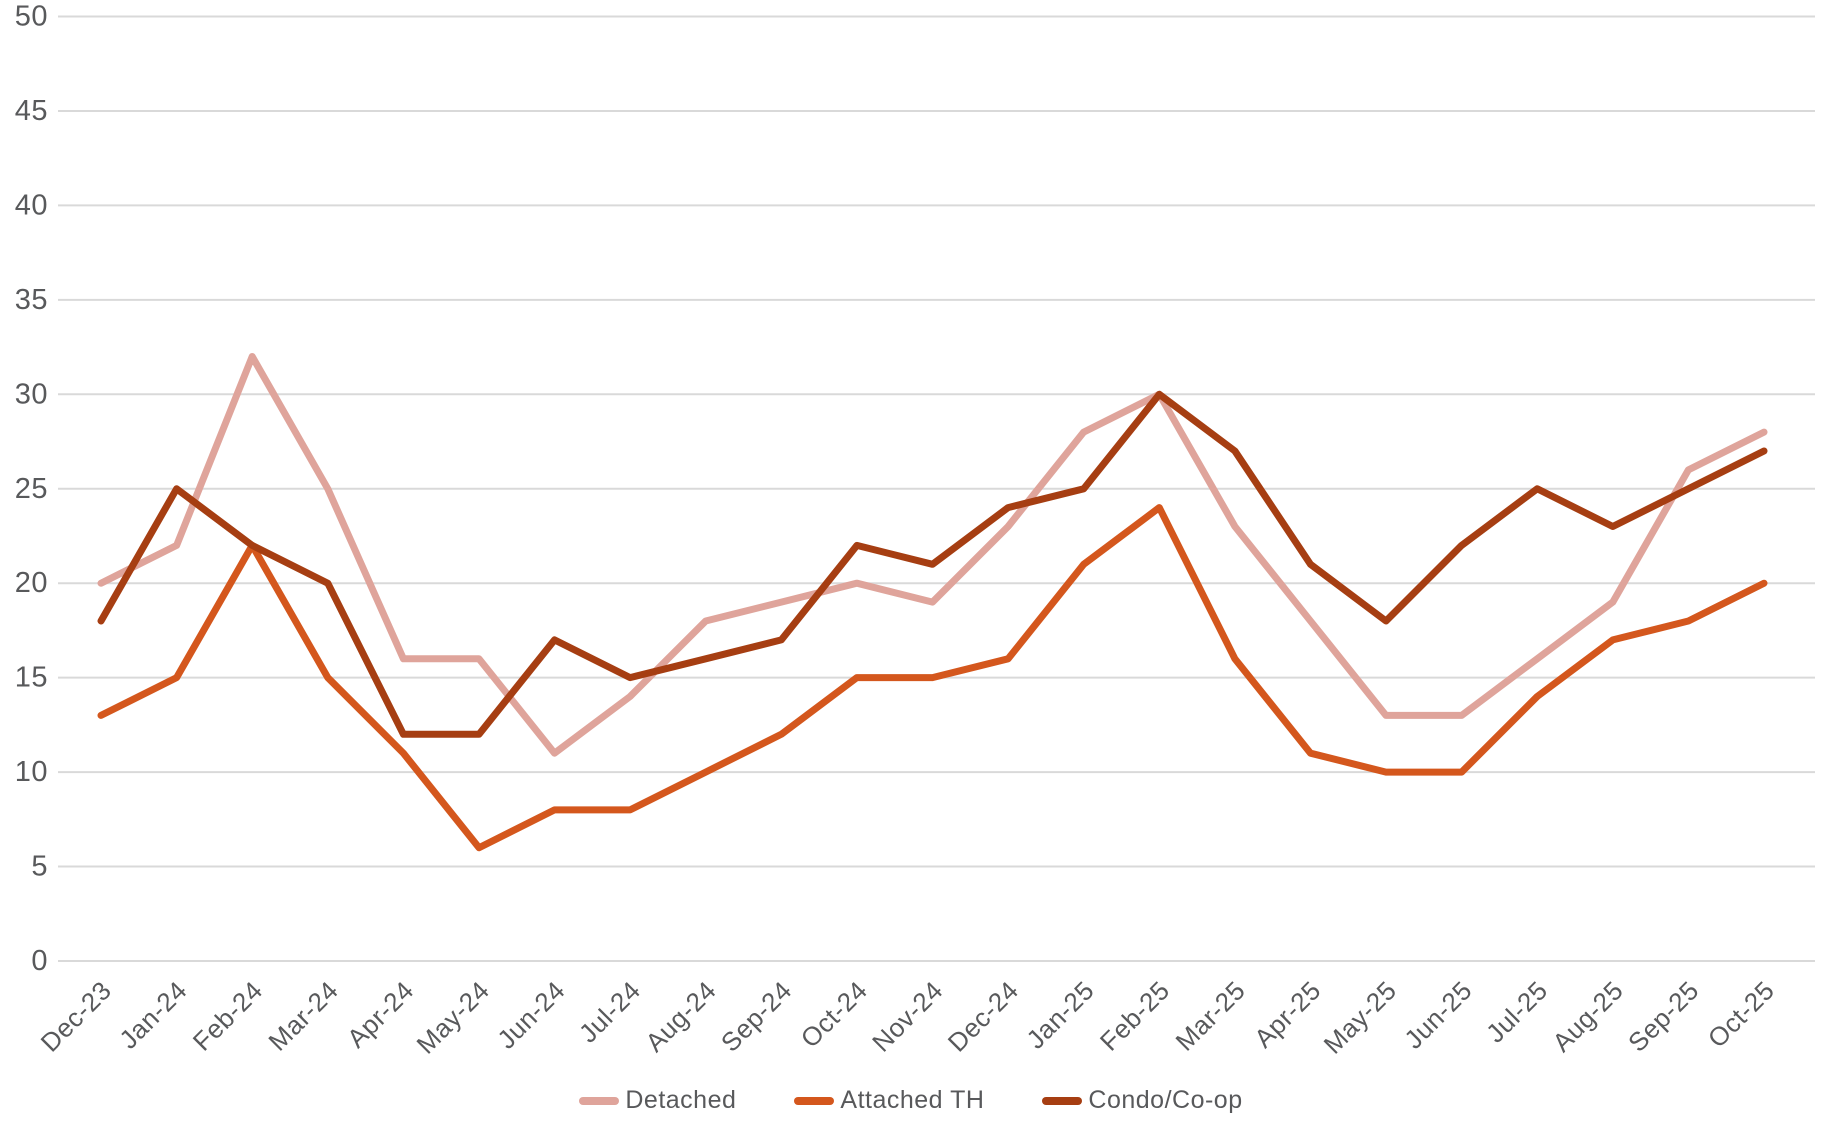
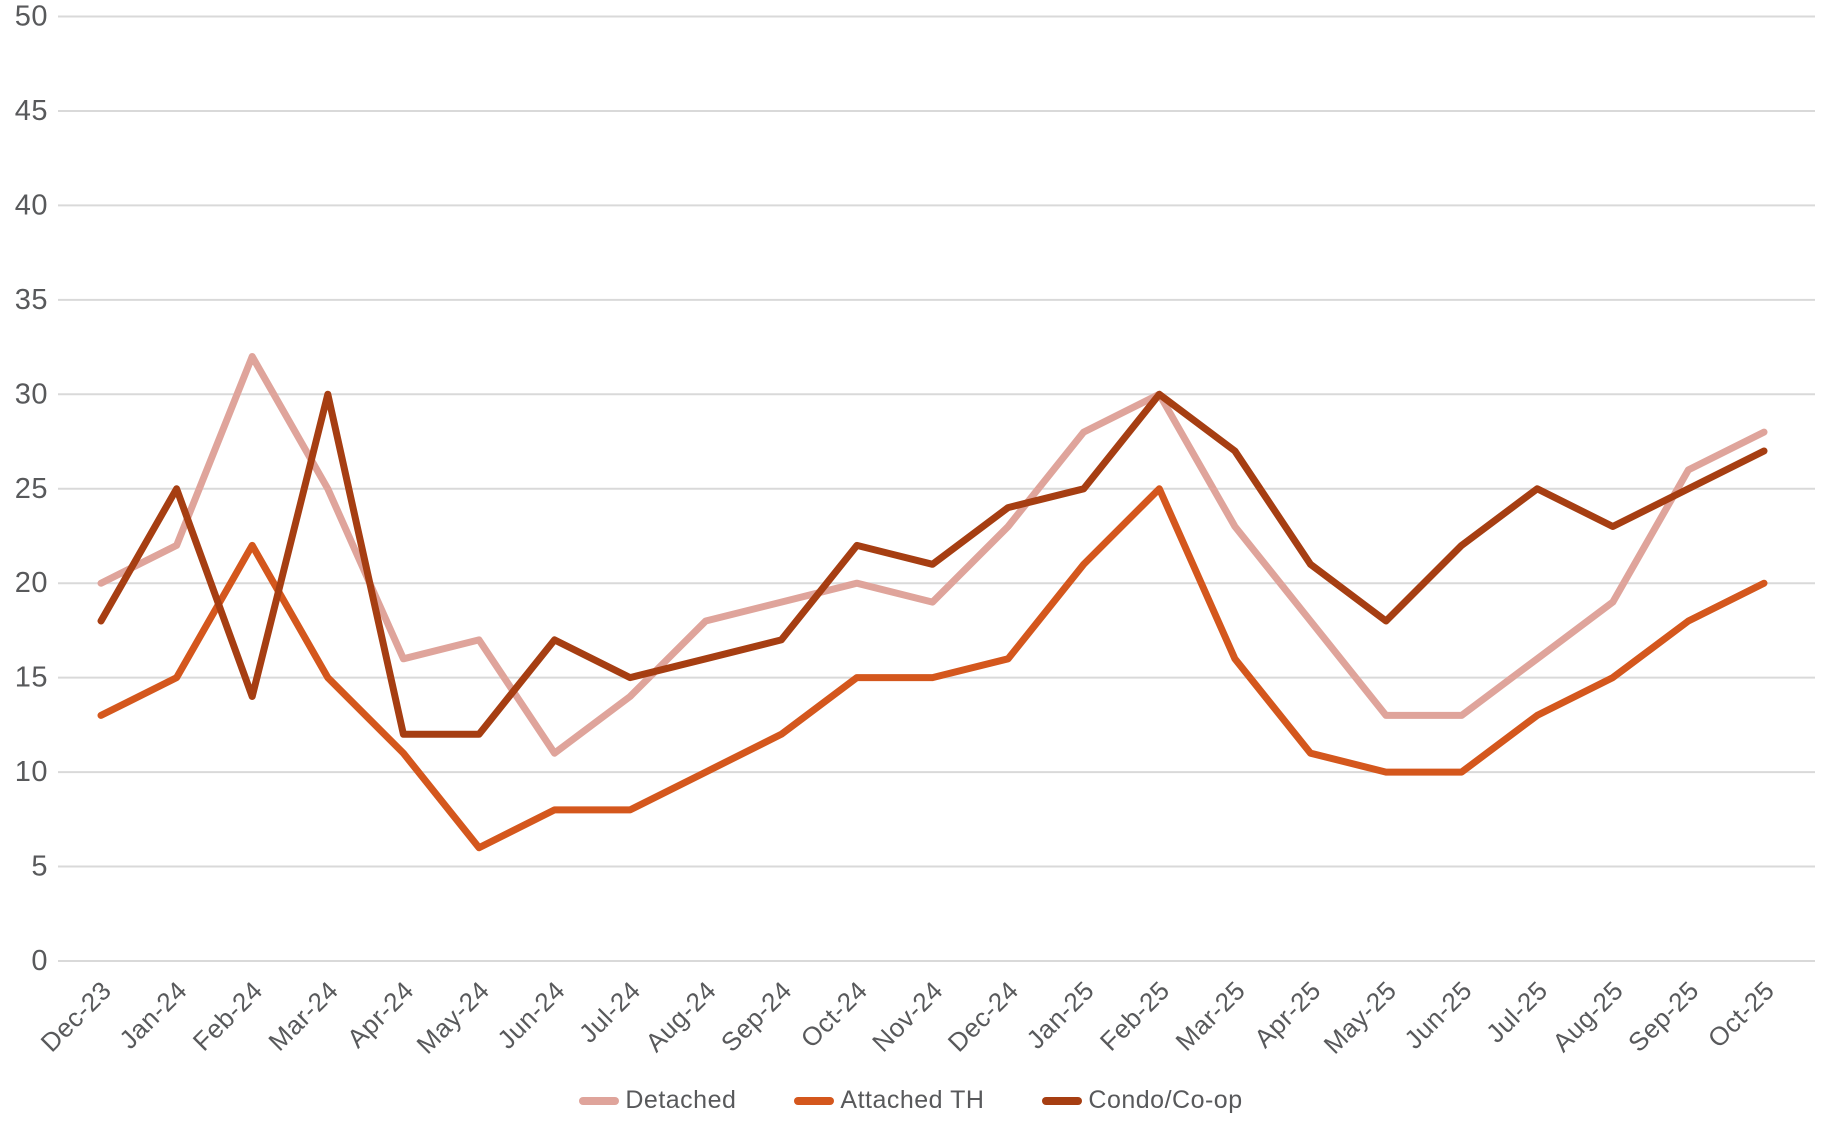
Condo/Co-op/Feb-24: 22 -> 14
Condo/Co-op/Mar-24: 20 -> 30
Detached/May-24: 16 -> 17
Attached TH/Feb-25: 24 -> 25
Attached TH/Jul-25: 14 -> 13
Attached TH/Aug-25: 17 -> 15
